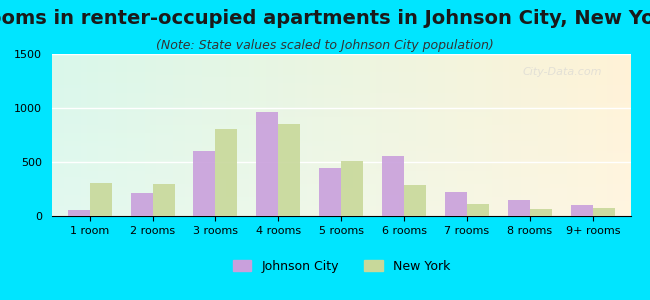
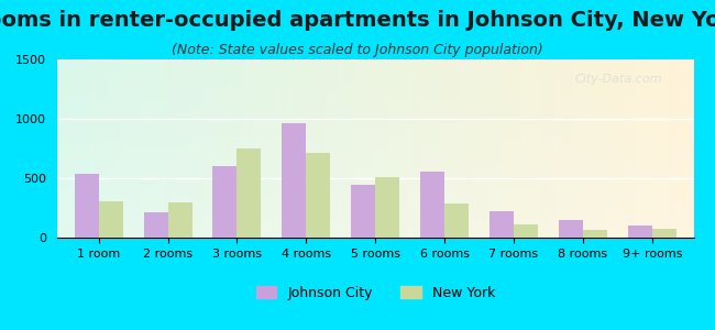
Johnson City/1 room: 60 -> 540
New York/3 rooms: 810 -> 750
New York/4 rooms: 860 -> 710
